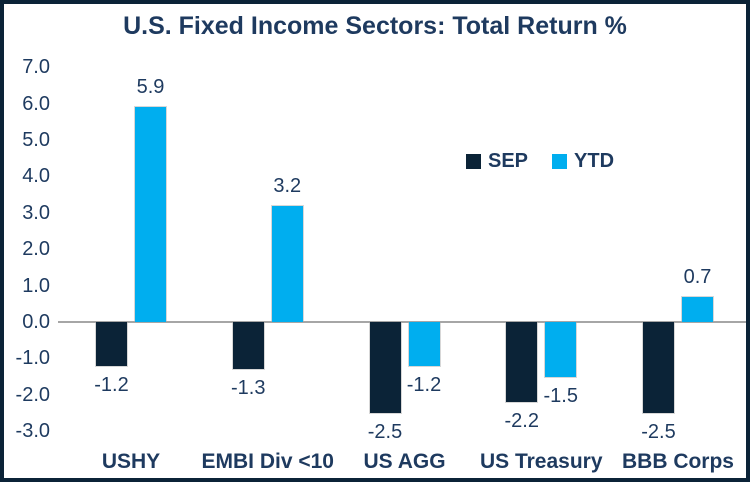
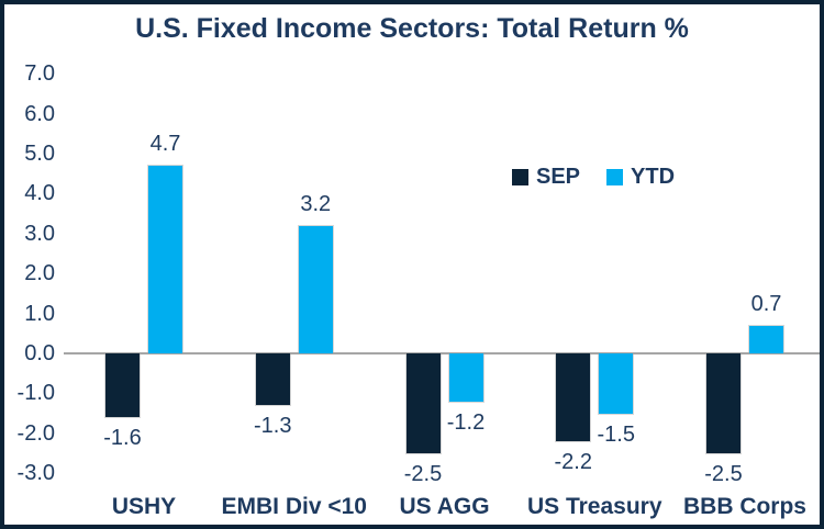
SEP/USHY: -1.2 -> -1.6
YTD/USHY: 5.9 -> 4.7
